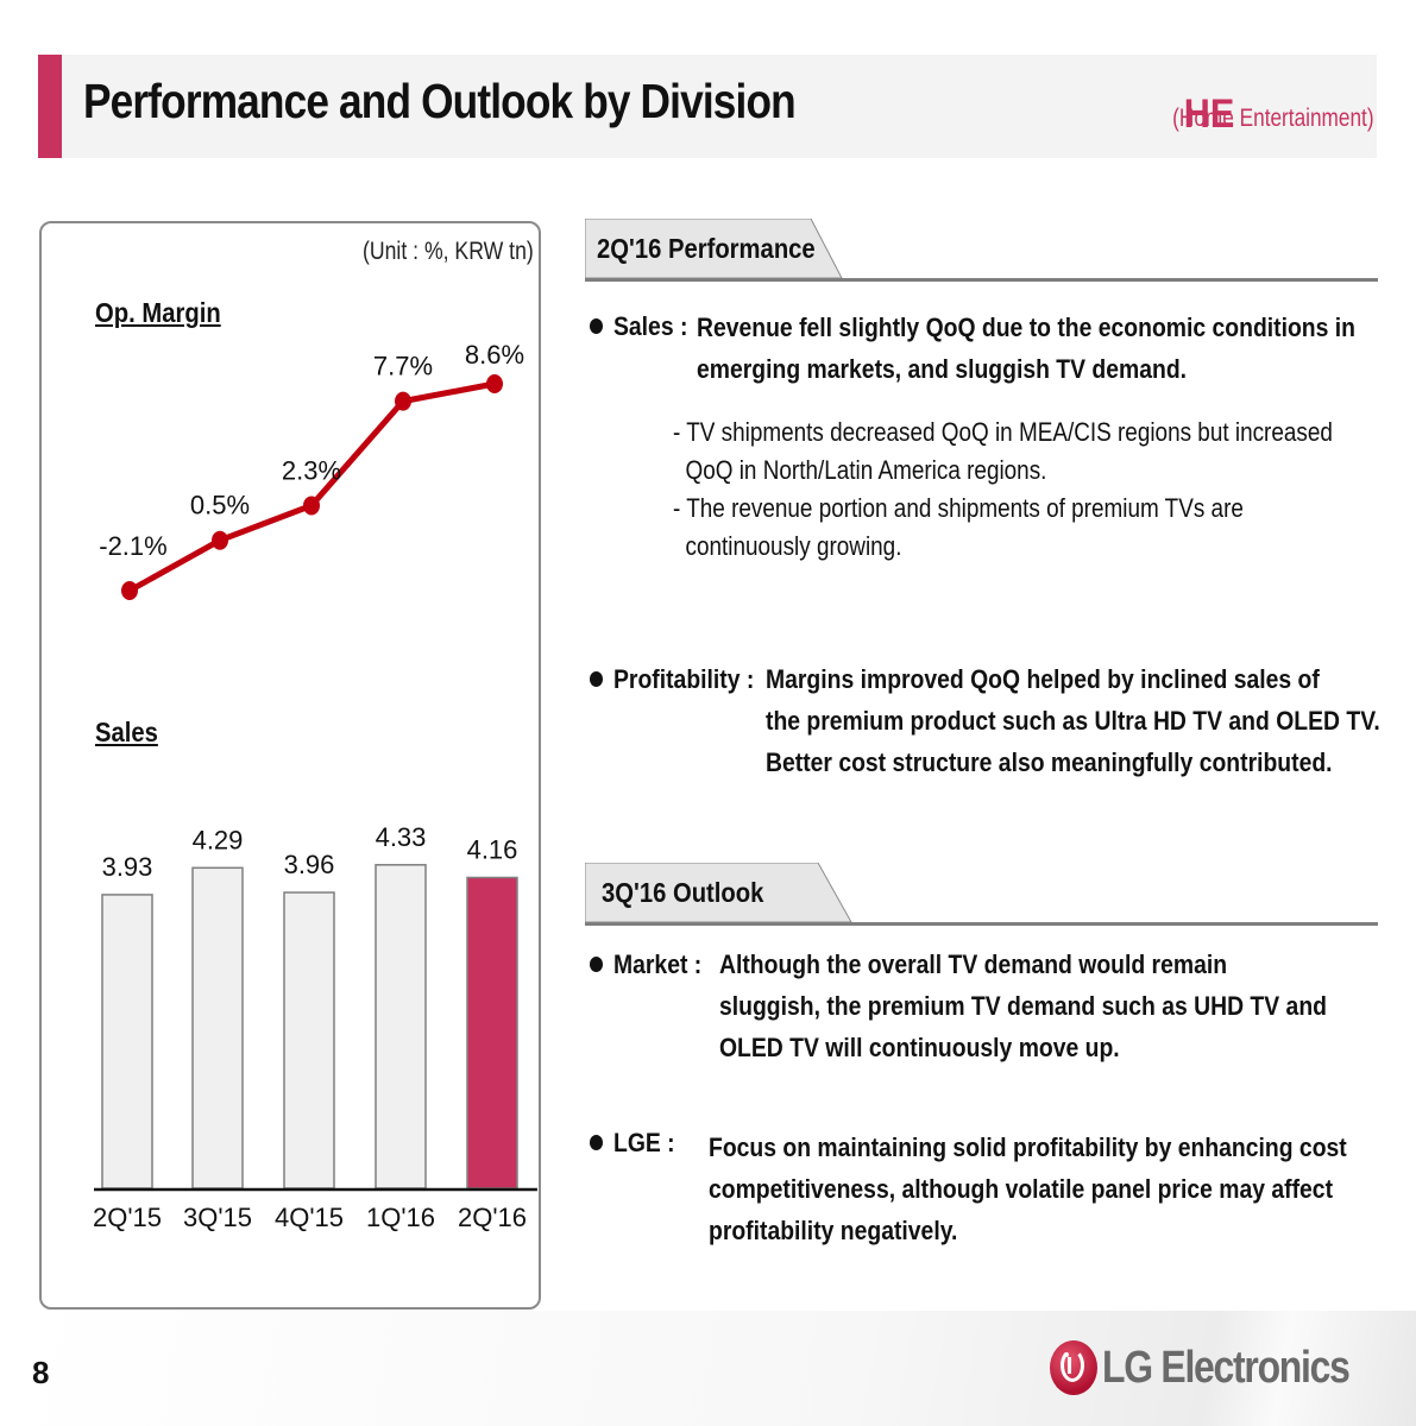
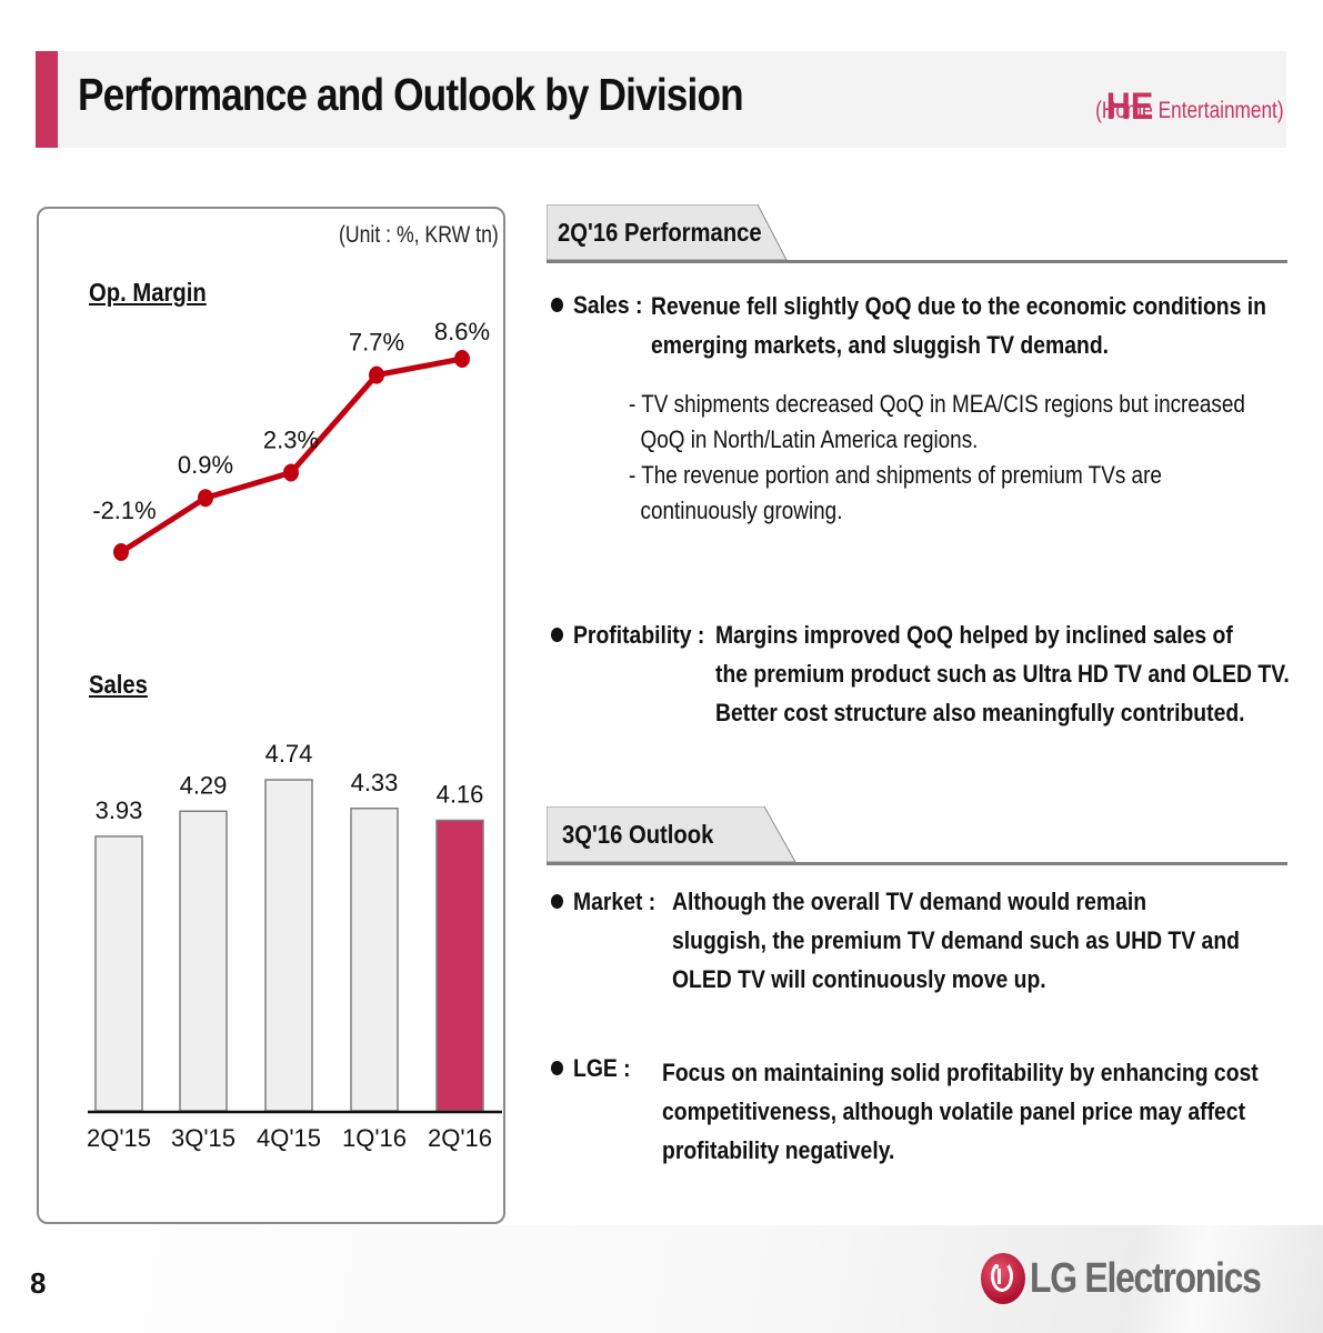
Op. Margin/3Q'15: 0.5% -> 0.9%
Sales/4Q'15: 3.96 -> 4.74
